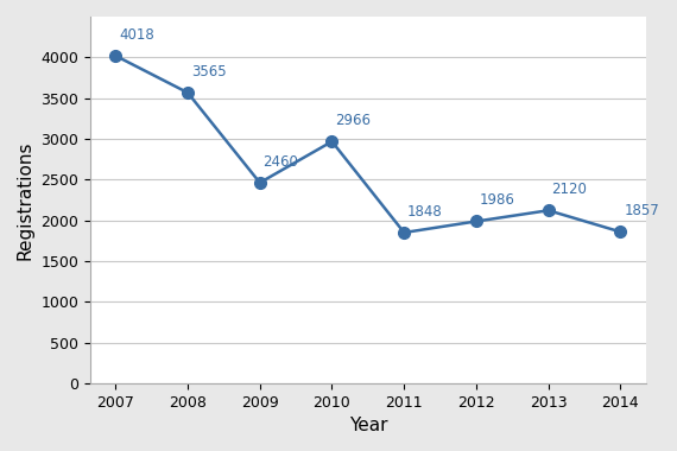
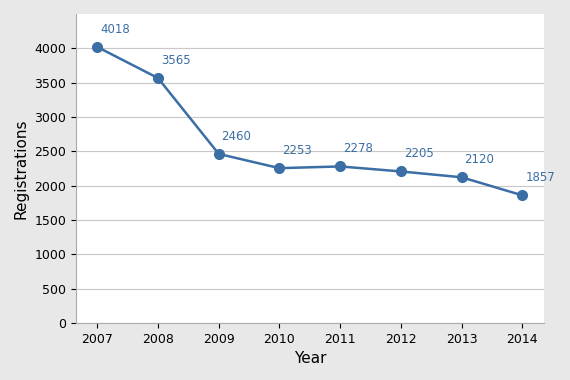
2010: 2966 -> 2253
2011: 1848 -> 2278
2012: 1986 -> 2205
